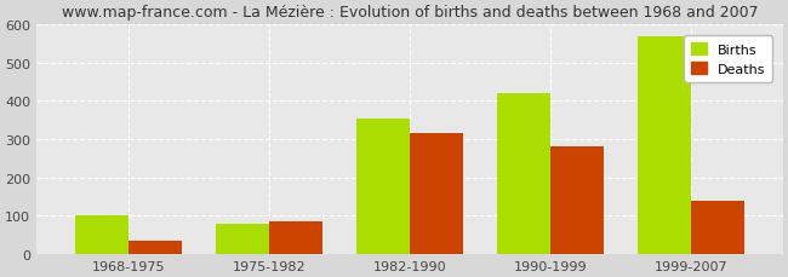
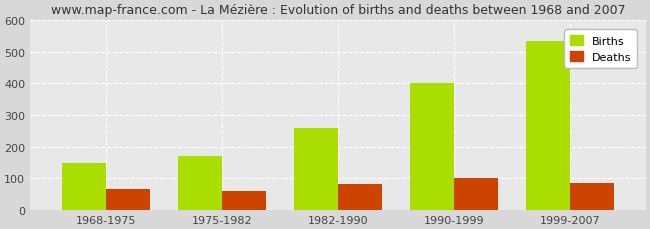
Births/1968-1975: 100 -> 150
Deaths/1968-1975: 35 -> 65
Births/1975-1982: 80 -> 170
Deaths/1975-1982: 85 -> 60
Births/1982-1990: 355 -> 258
Deaths/1982-1990: 315 -> 82
Births/1990-1999: 420 -> 400
Deaths/1990-1999: 280 -> 100
Births/1999-2007: 570 -> 535
Deaths/1999-2007: 140 -> 85
